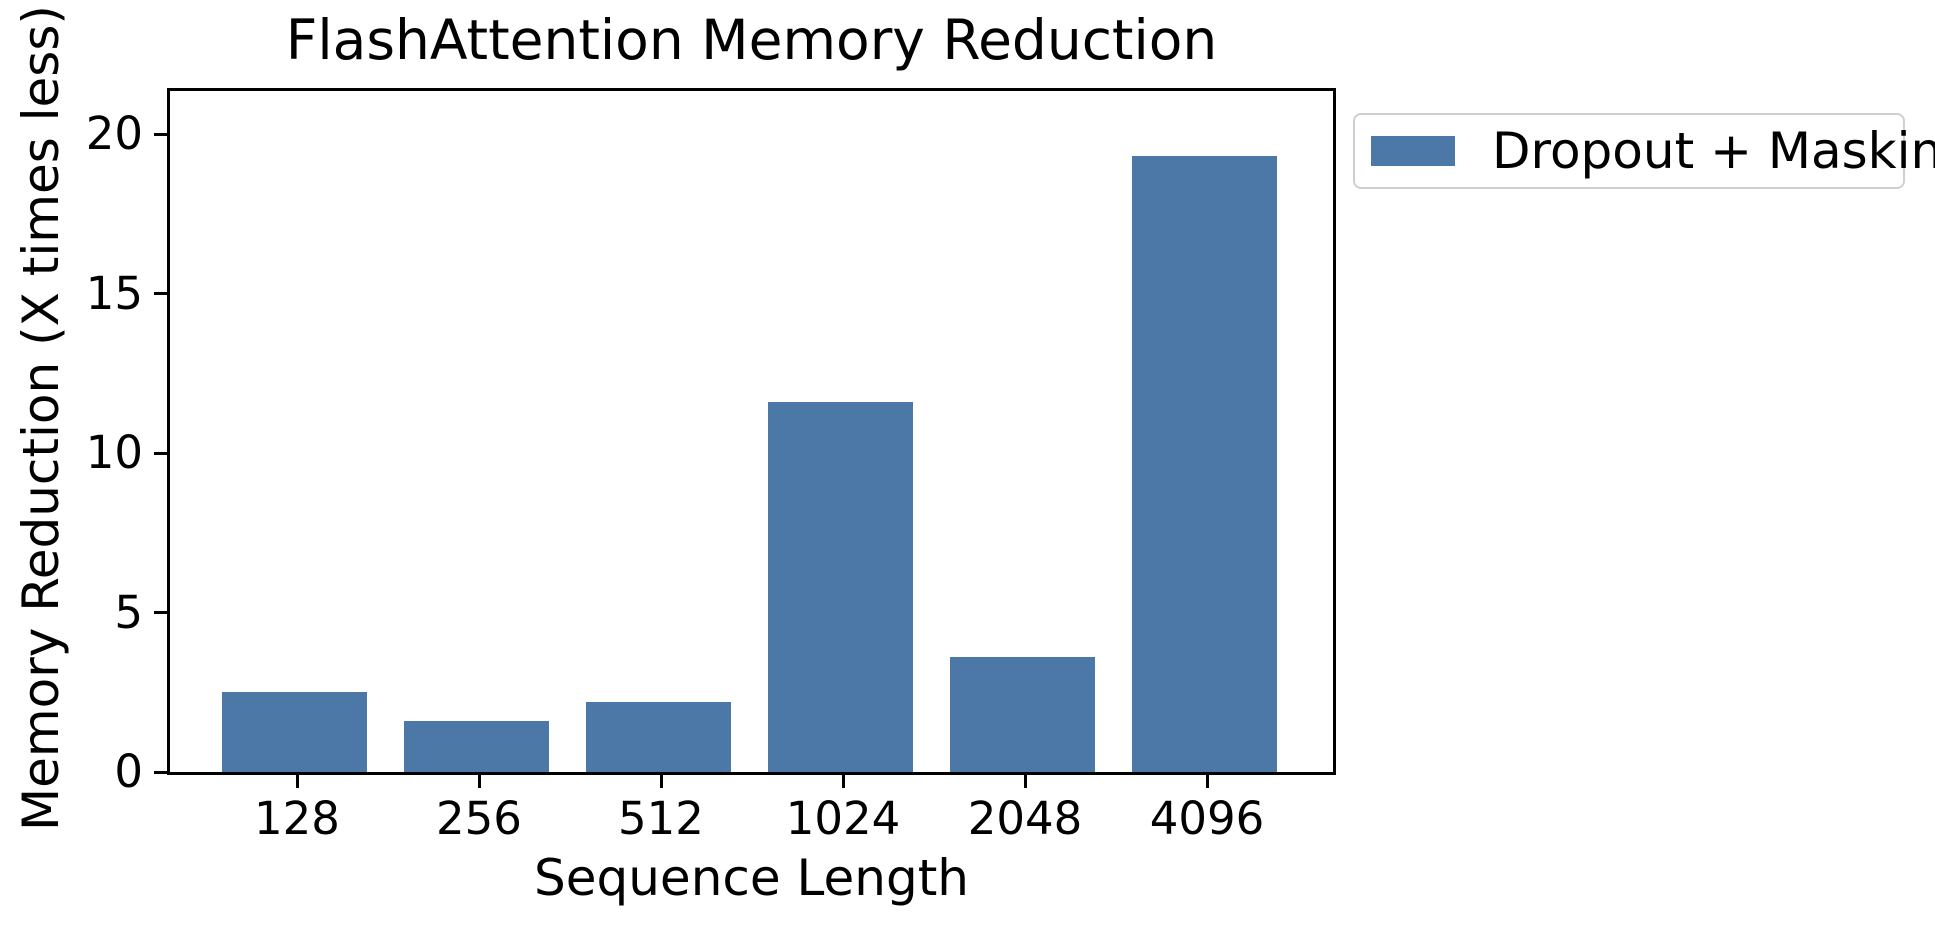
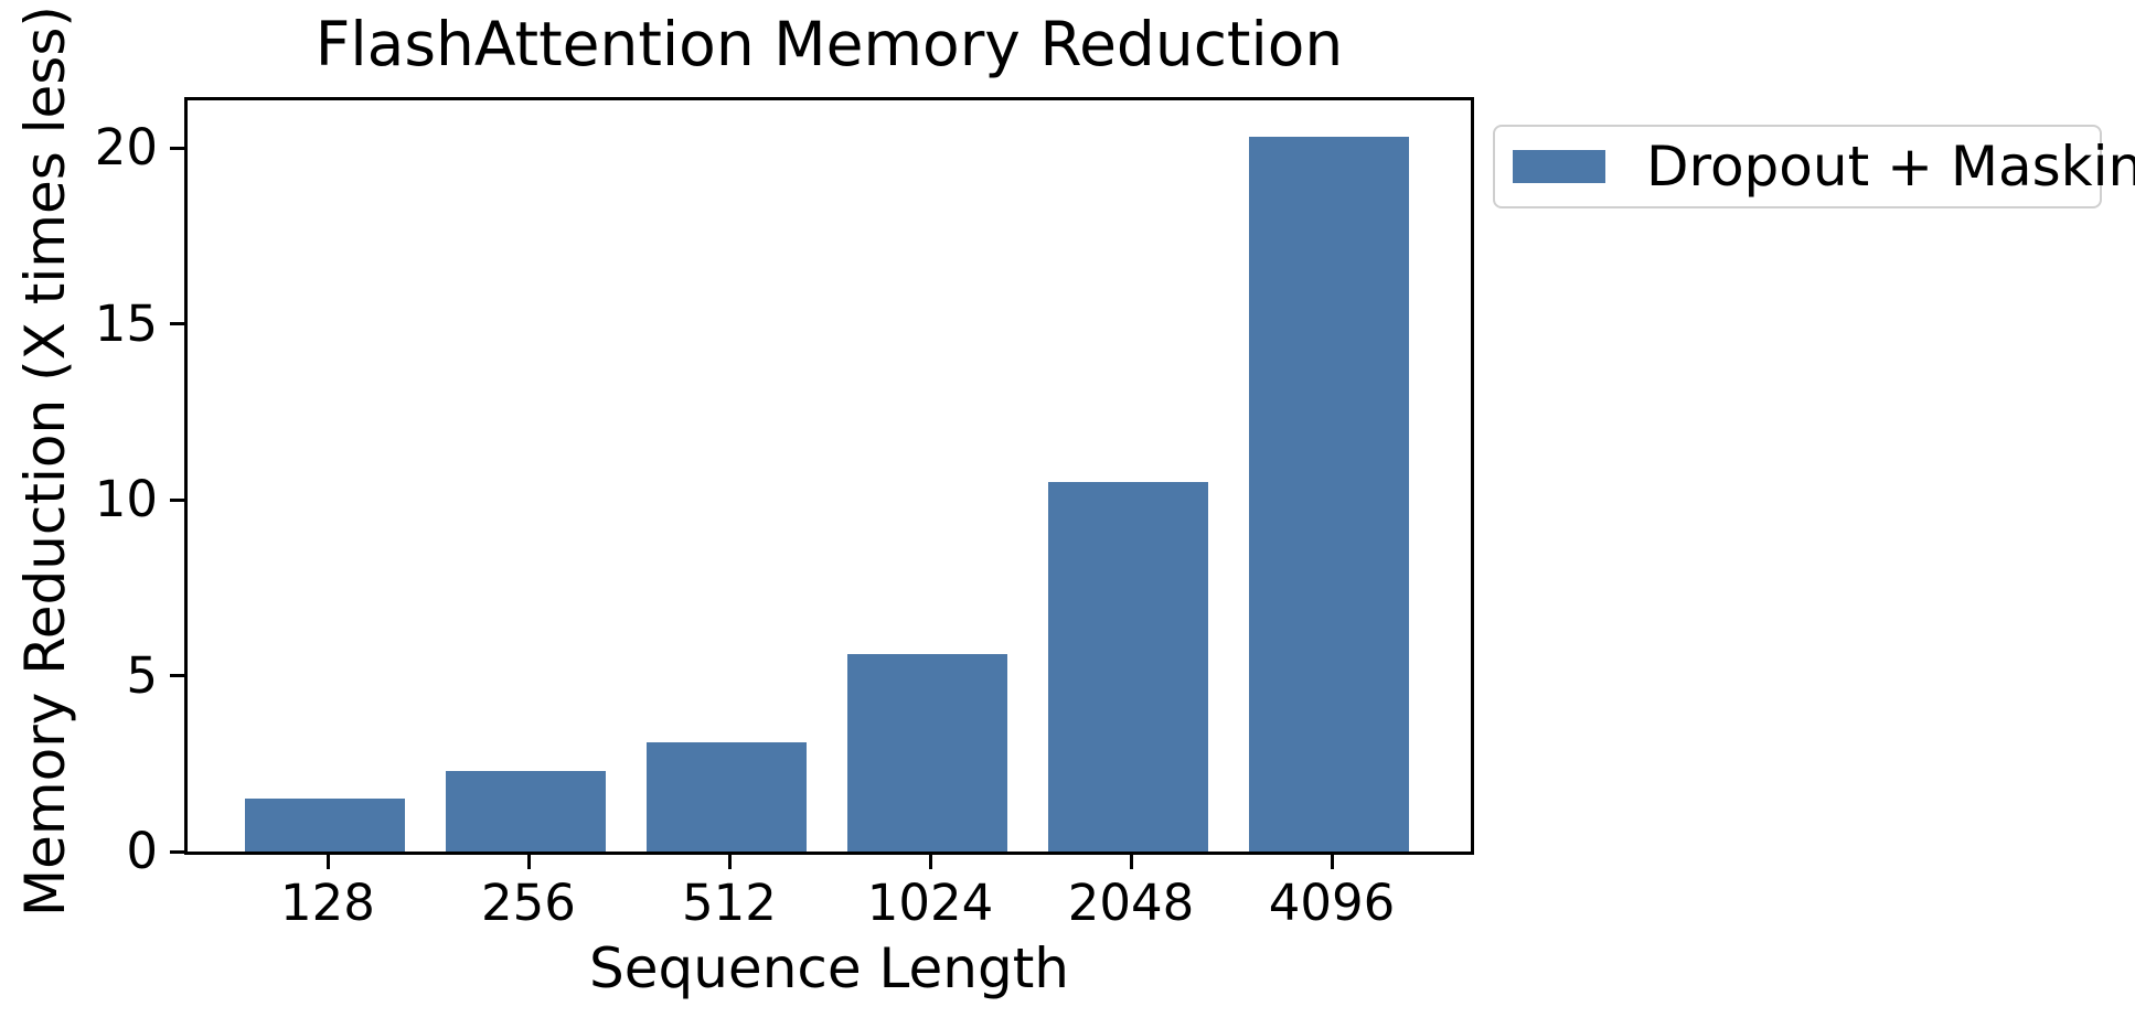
128: 2.5 -> 1.5
256: 1.6 -> 2.3
512: 2.2 -> 3.1
1024: 11.6 -> 5.6
2048: 3.6 -> 10.5
4096: 19.3 -> 20.3
